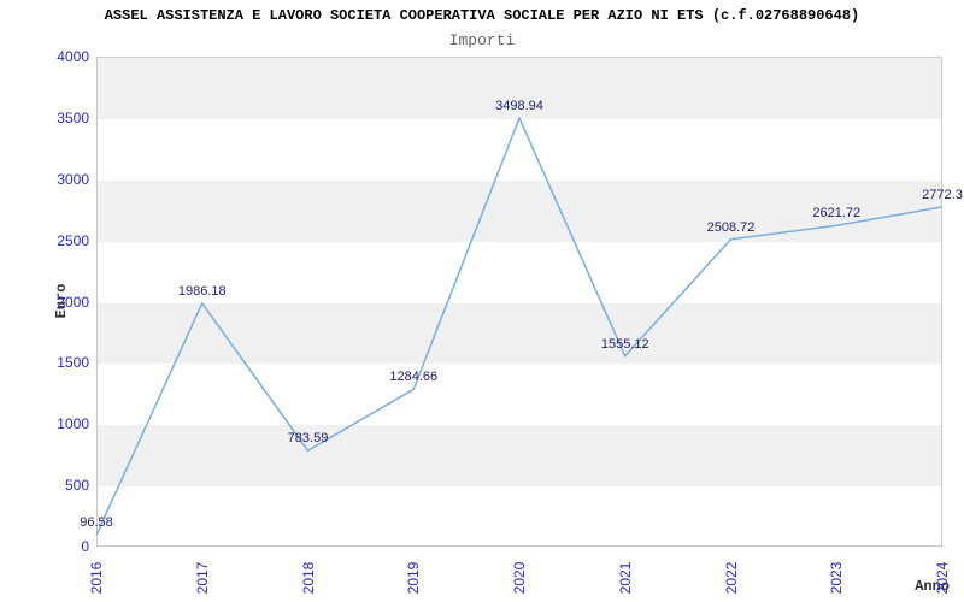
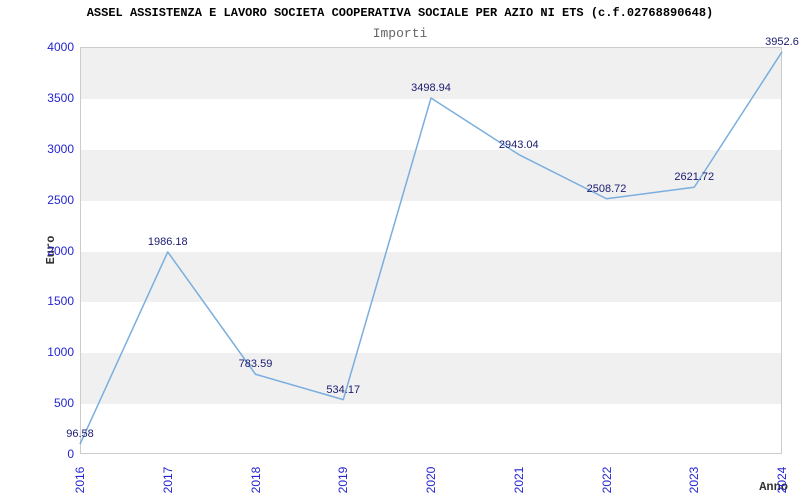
2019: 1284.66 -> 534.17
2021: 1555.12 -> 2943.04
2024: 2772.3 -> 3952.6
